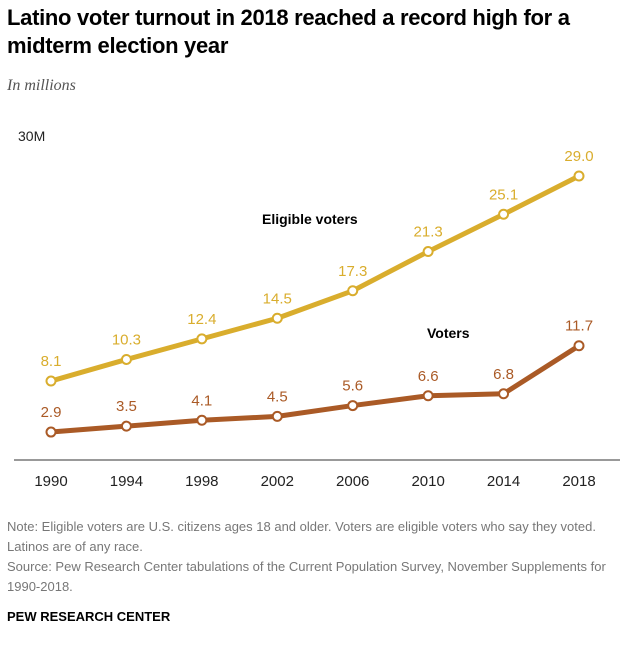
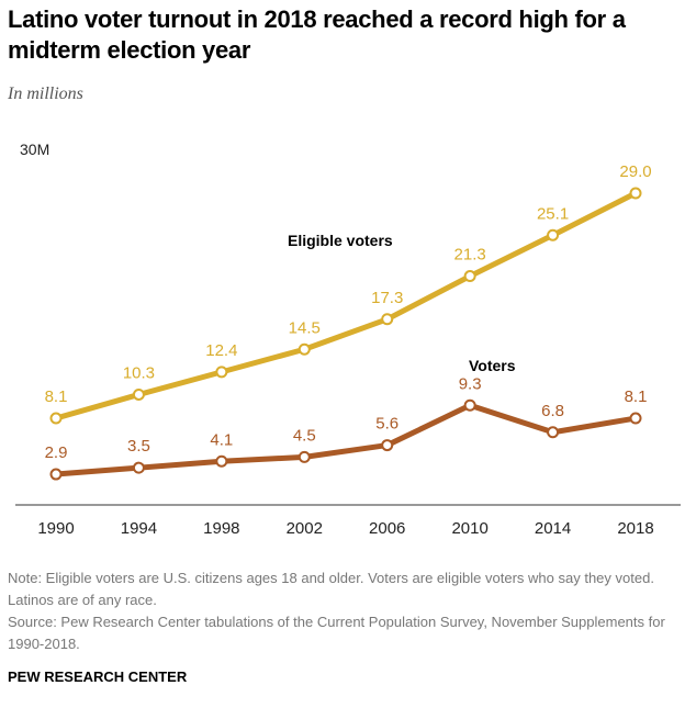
Voters/2010: 6.6 -> 9.3
Voters/2018: 11.7 -> 8.1
